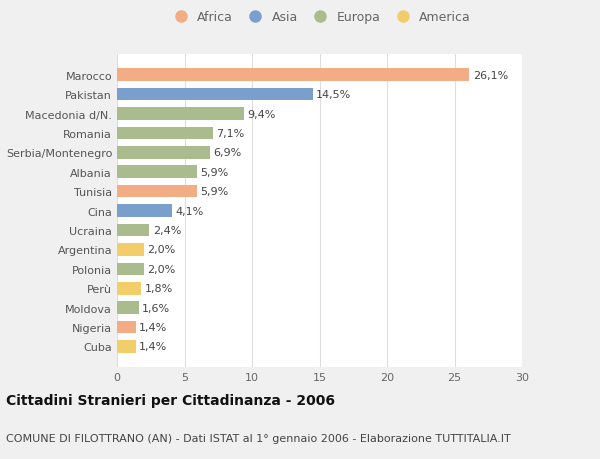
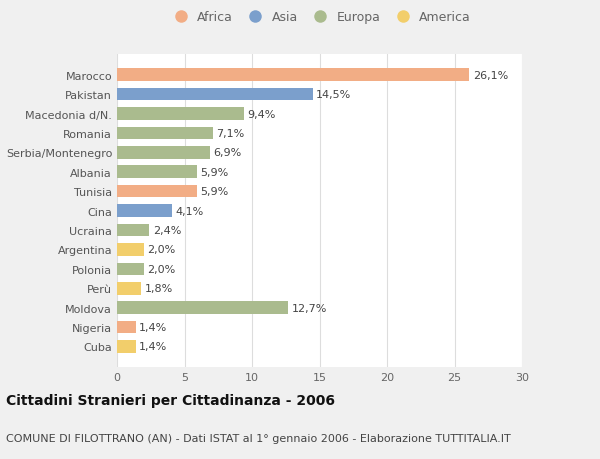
Moldova: 1,6% -> 12,7%
